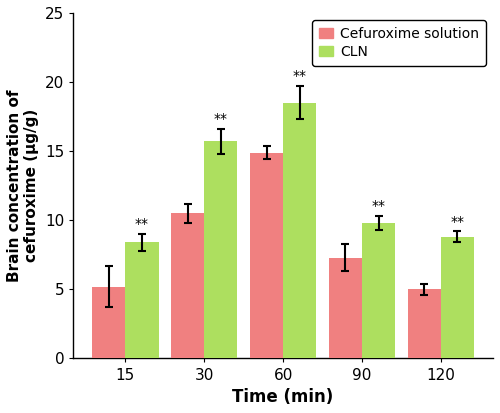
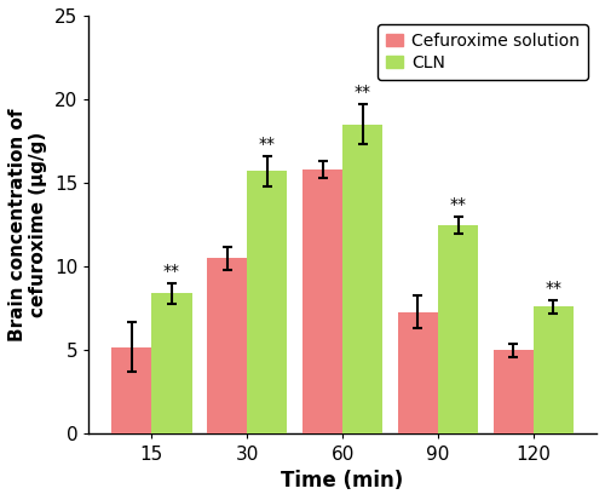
Cefuroxime solution/60: 14.9 -> 15.8
CLN/90: 9.8 -> 12.5
CLN/120: 8.8 -> 7.6
